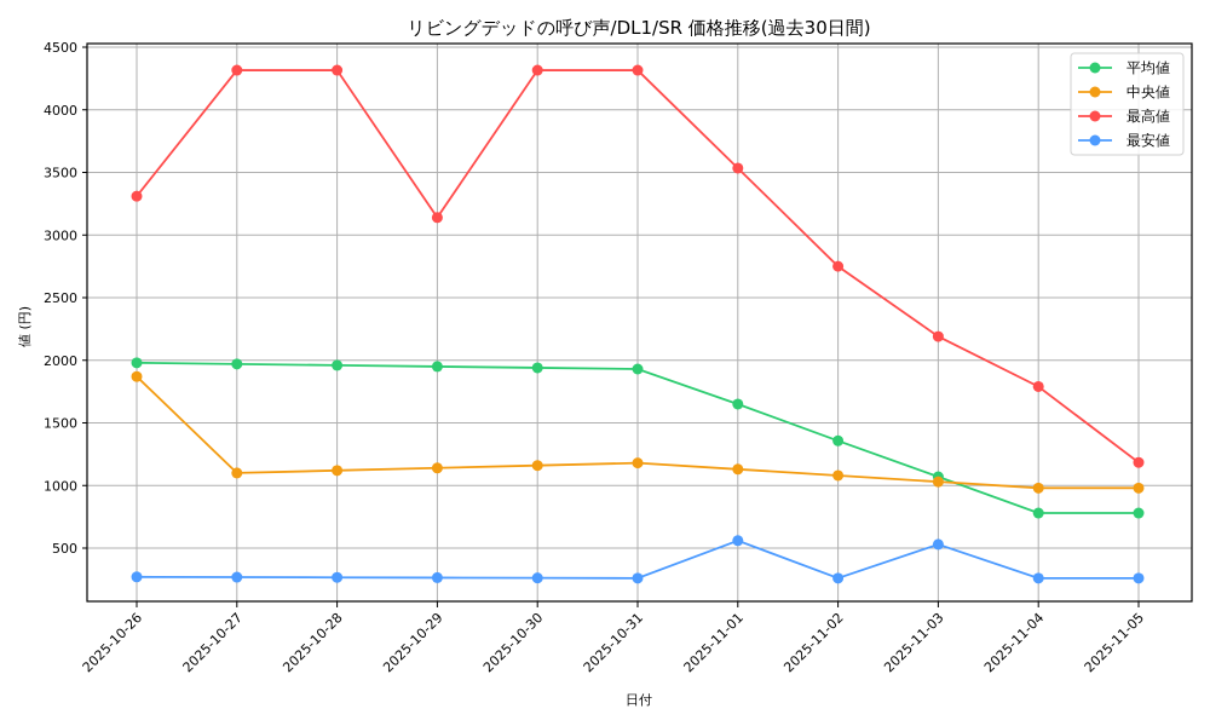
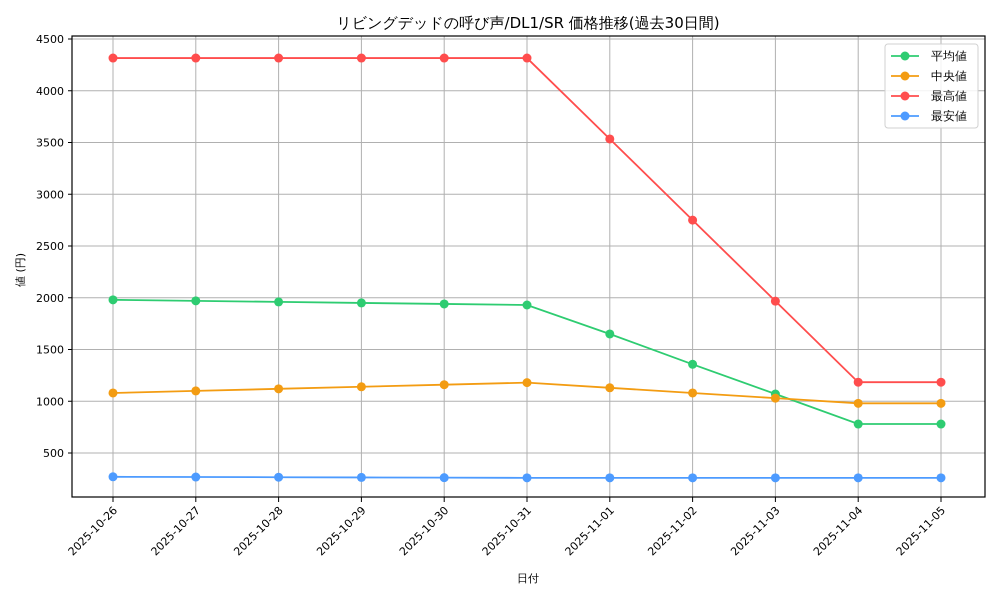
中央値/2025-10-26: 1870 -> 1080
最高値/2025-10-26: 3310 -> 4320
最高値/2025-10-29: 3140 -> 4320
最安値/2025-11-01: 560 -> 260
最高値/2025-11-03: 2190 -> 1970
最安値/2025-11-03: 530 -> 260
最高値/2025-11-04: 1790 -> 1180
